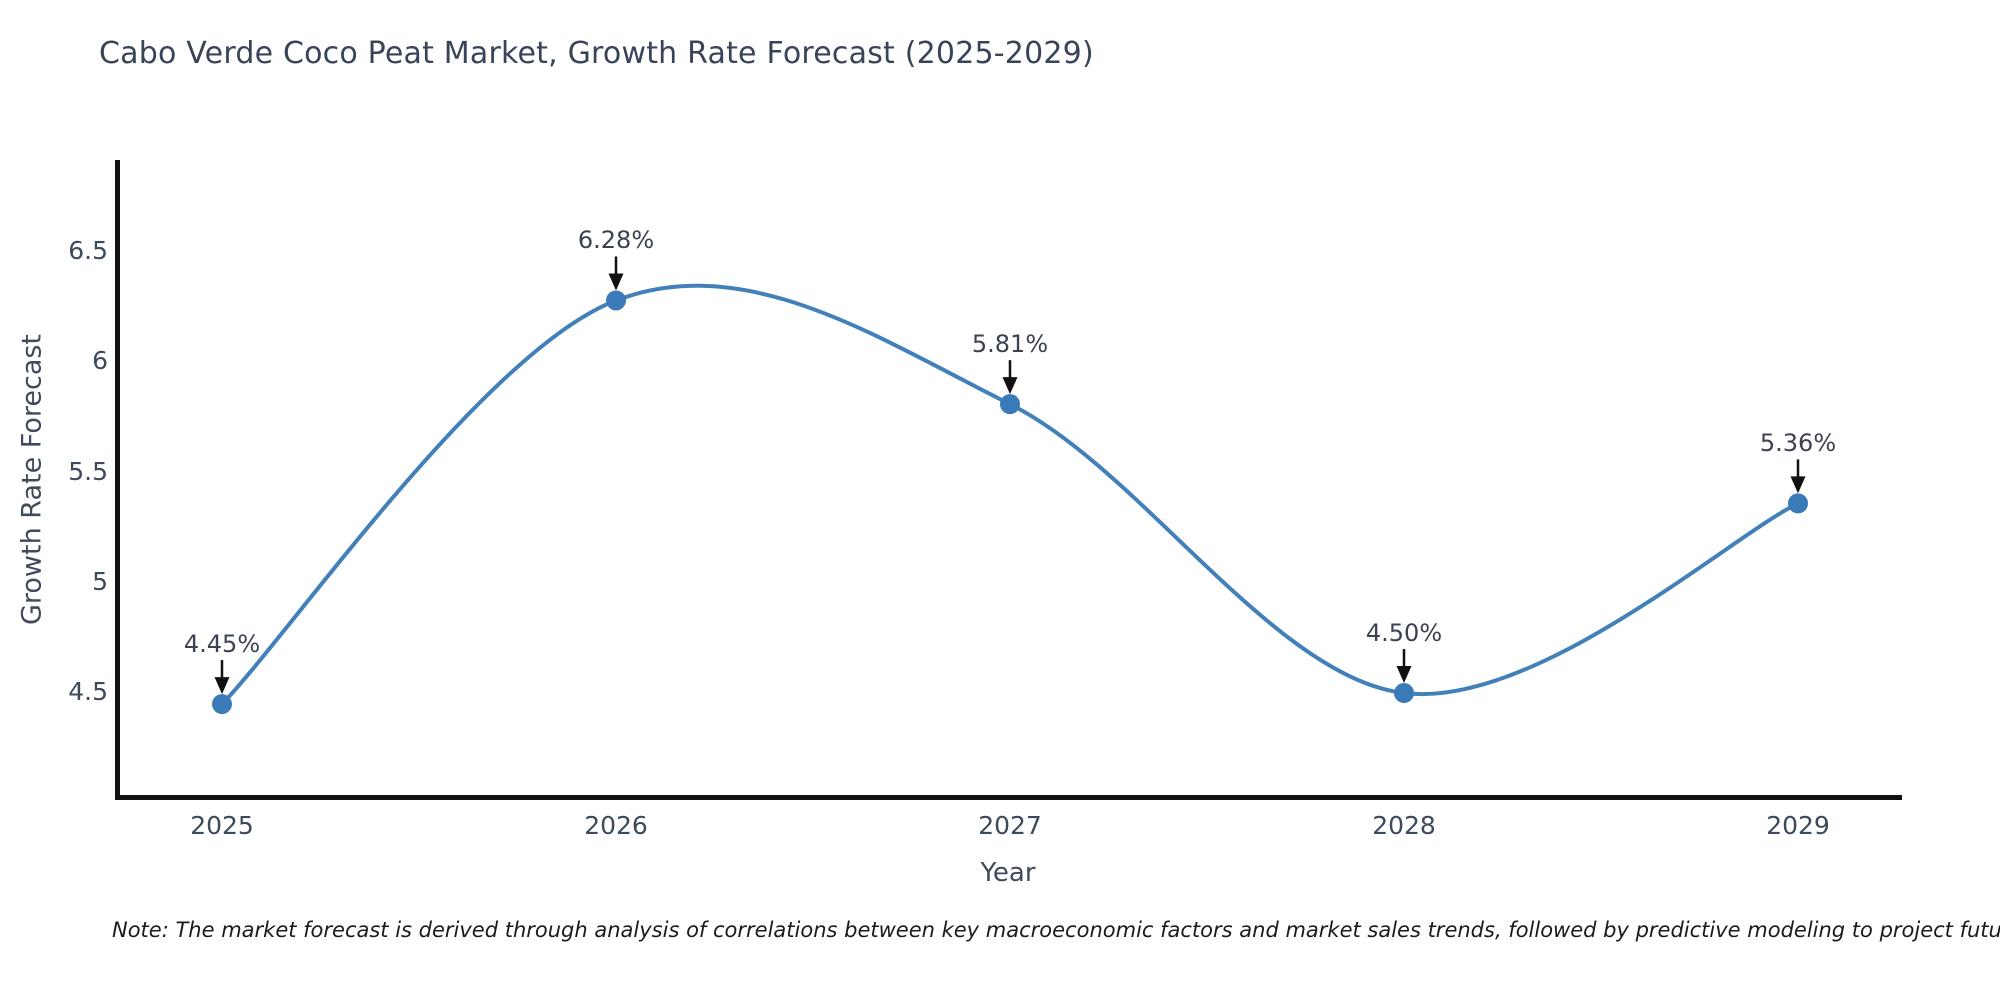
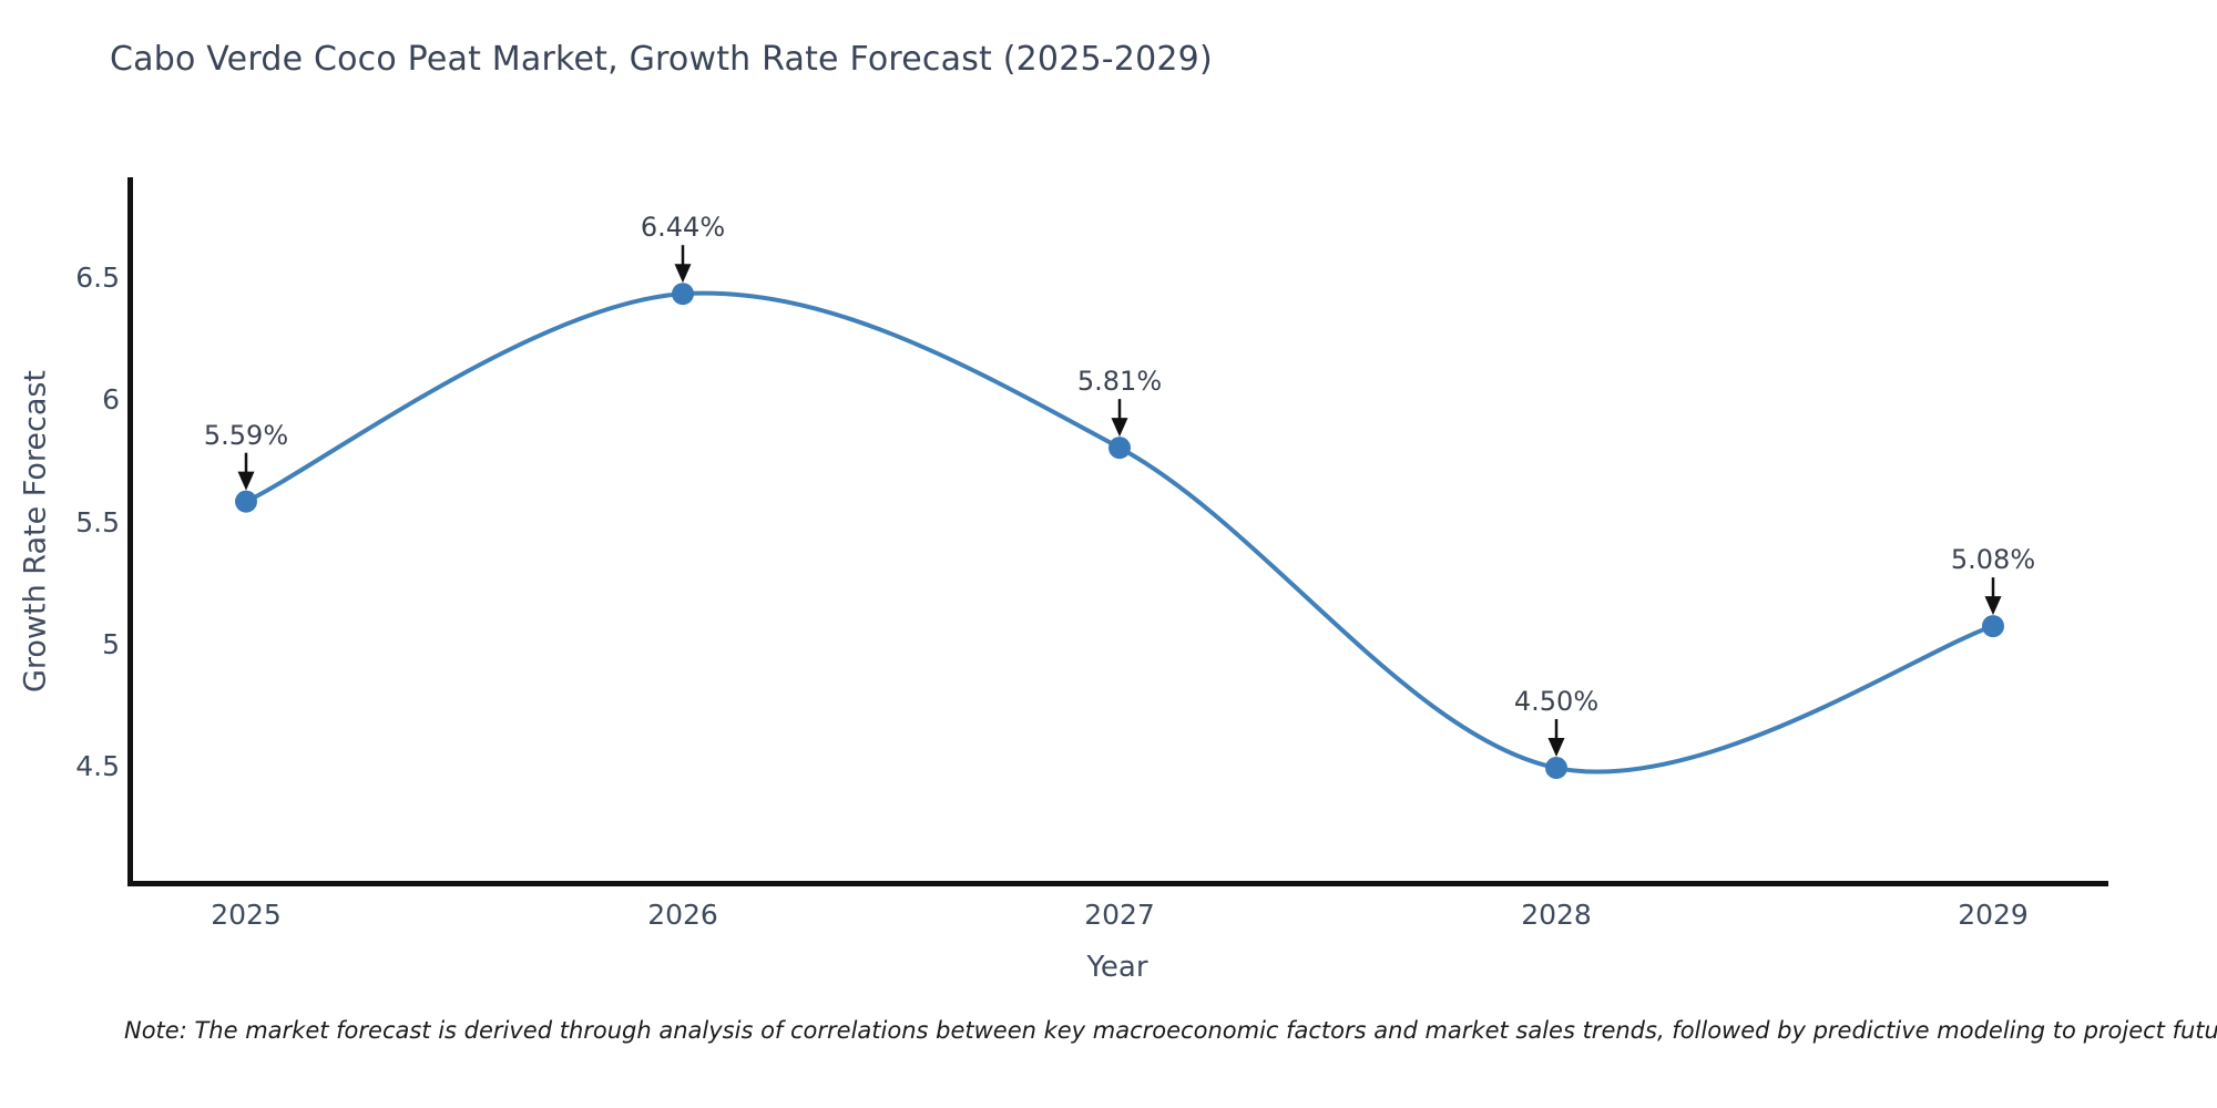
2025: 4.45% -> 5.59%
2026: 6.28% -> 6.44%
2029: 5.36% -> 5.08%
